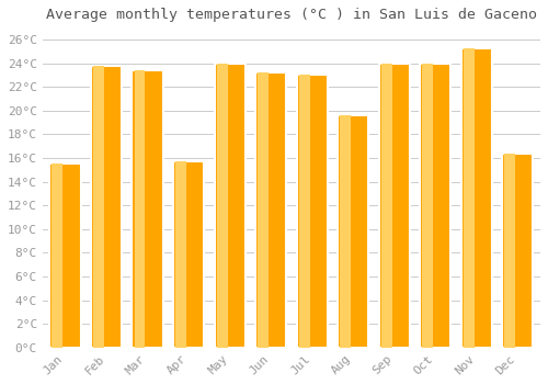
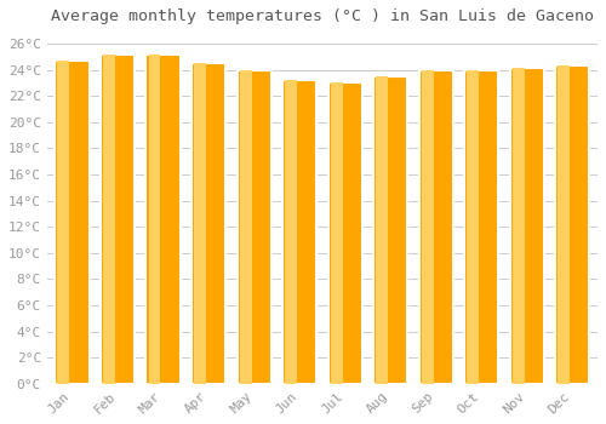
Jan: 15.5°C -> 24.7°C
Feb: 23.8°C -> 25.2°C
Mar: 23.4°C -> 25.2°C
Apr: 15.7°C -> 24.5°C
Aug: 19.6°C -> 23.5°C
Nov: 25.3°C -> 24.2°C
Dec: 16.4°C -> 24.3°C
